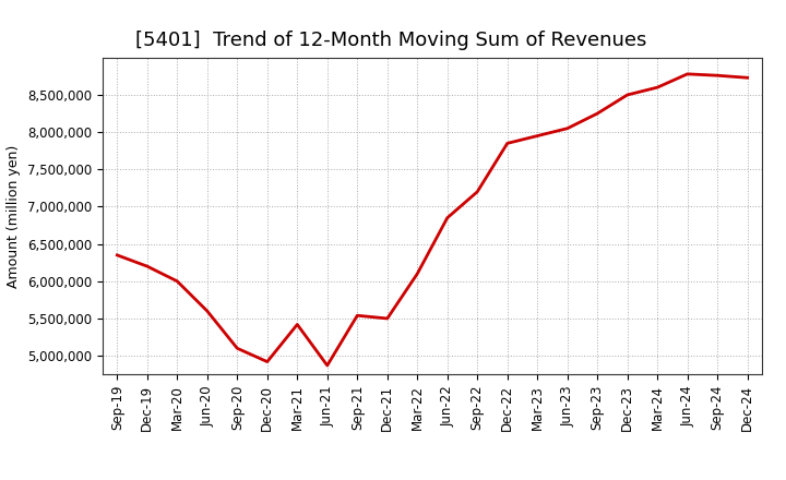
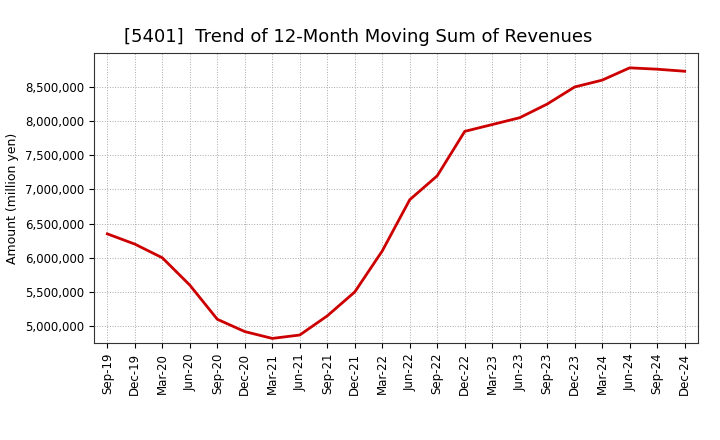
Mar-21: 5,420,000 -> 4,820,000
Sep-21: 5,540,000 -> 5,150,000
